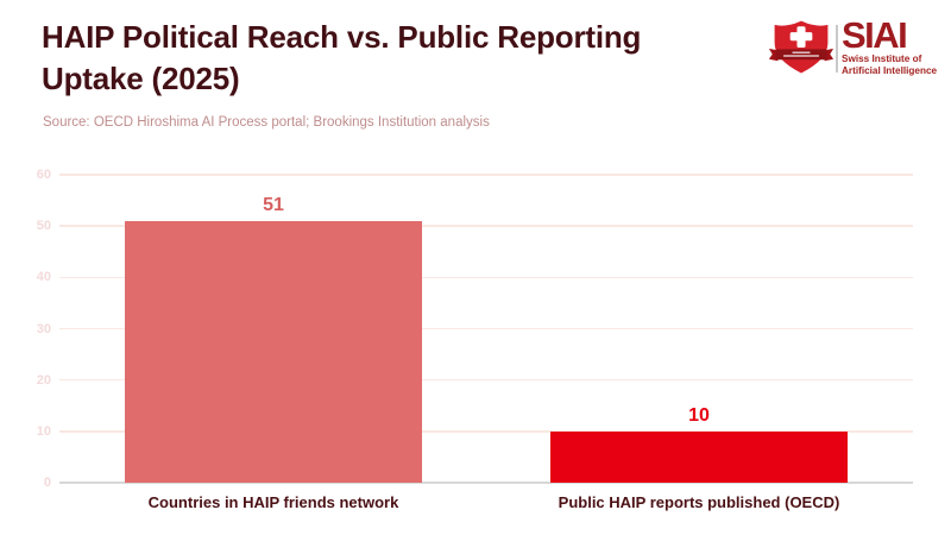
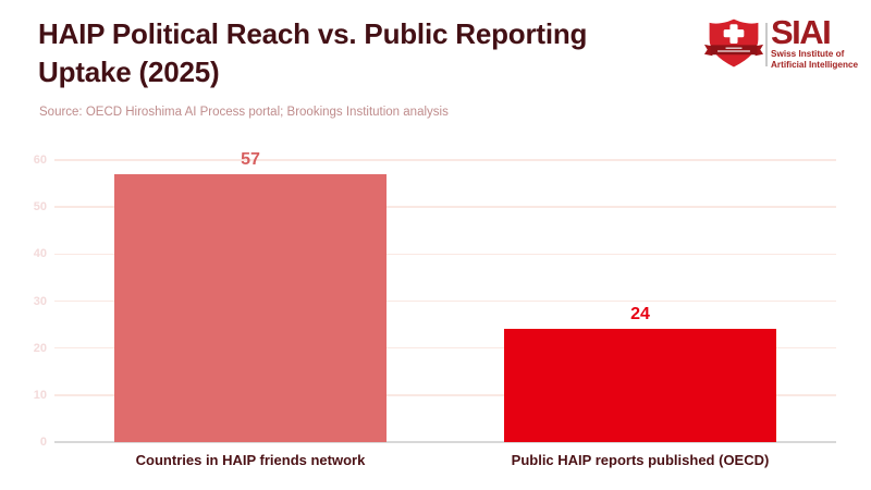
Countries in HAIP friends network: 51 -> 57
Public HAIP reports published (OECD): 10 -> 24
